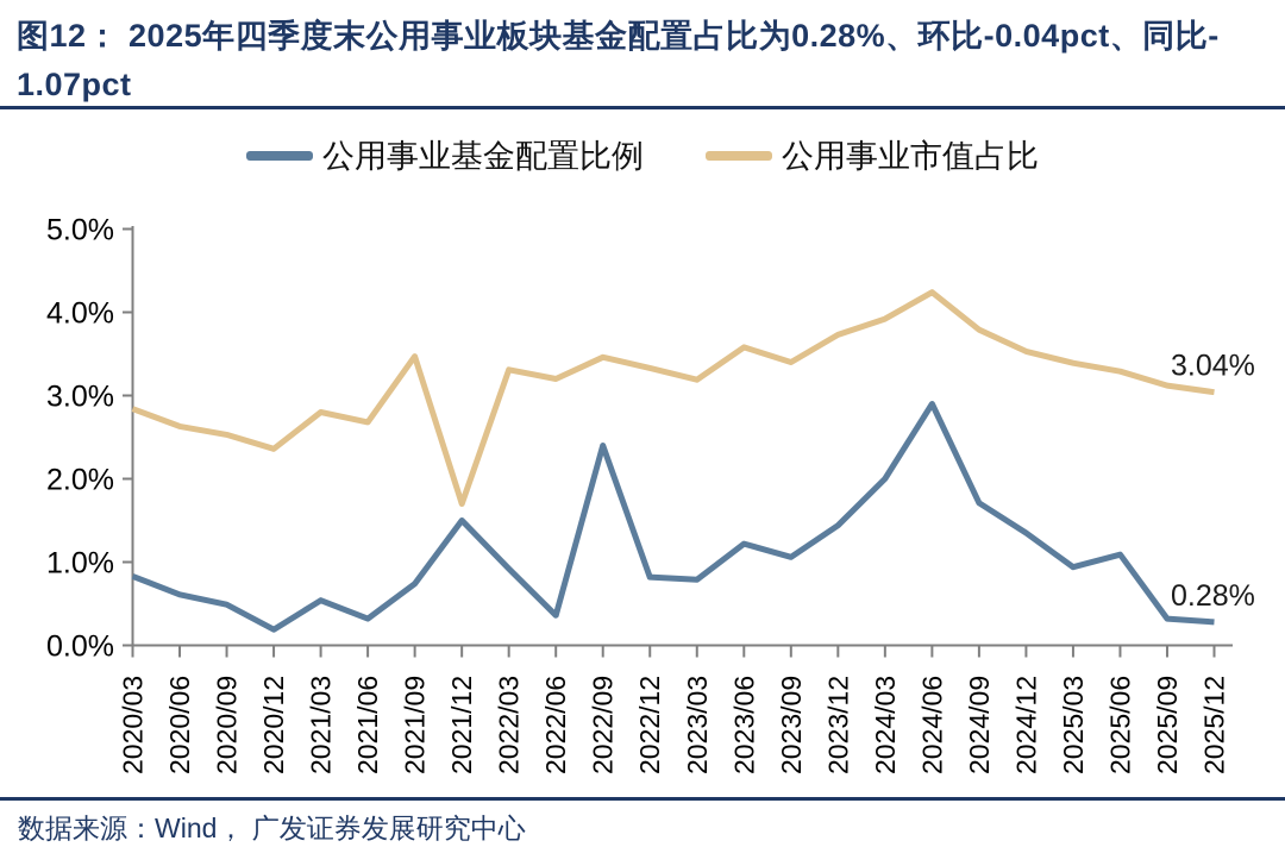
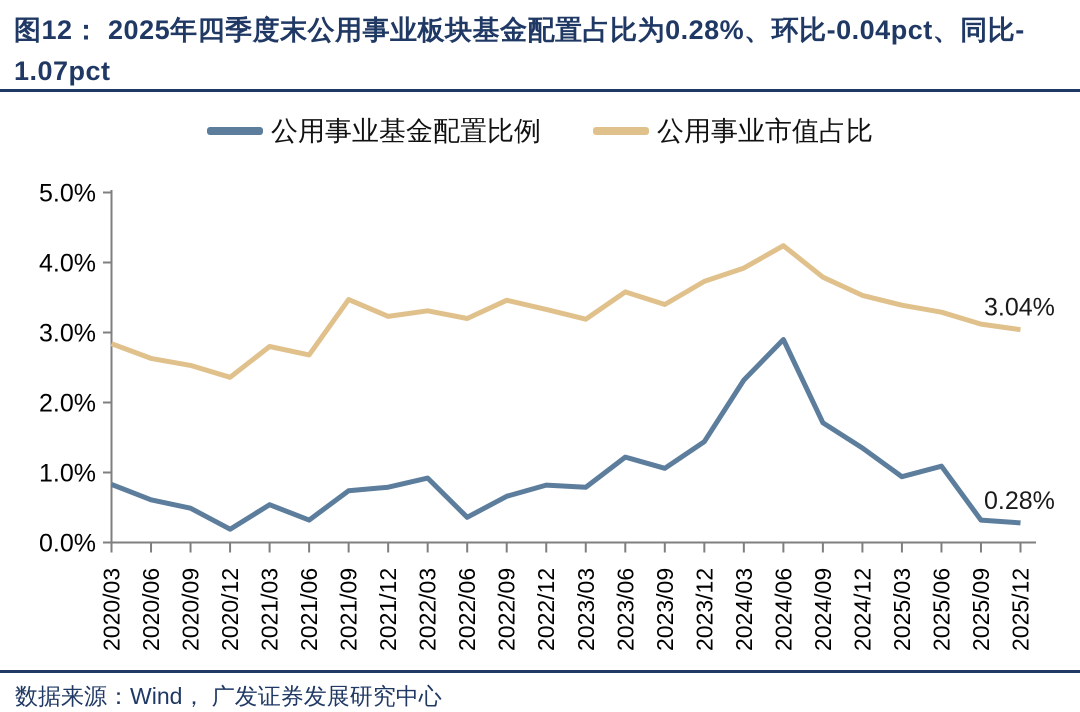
公用事业基金配置比例/2021/12: 1.5% -> 0.8%
公用事业市值占比/2021/12: 1.7% -> 3.2%
公用事业基金配置比例/2022/09: 2.4% -> 0.7%
公用事业基金配置比例/2024/03: 2.0% -> 2.3%
